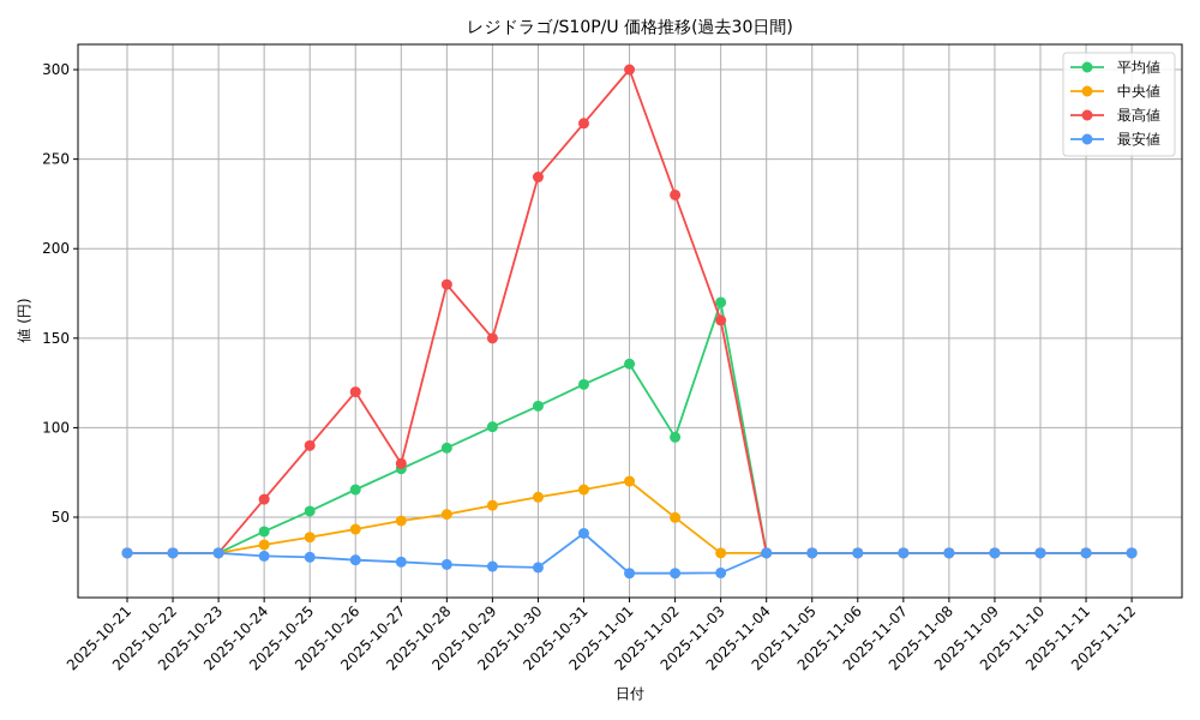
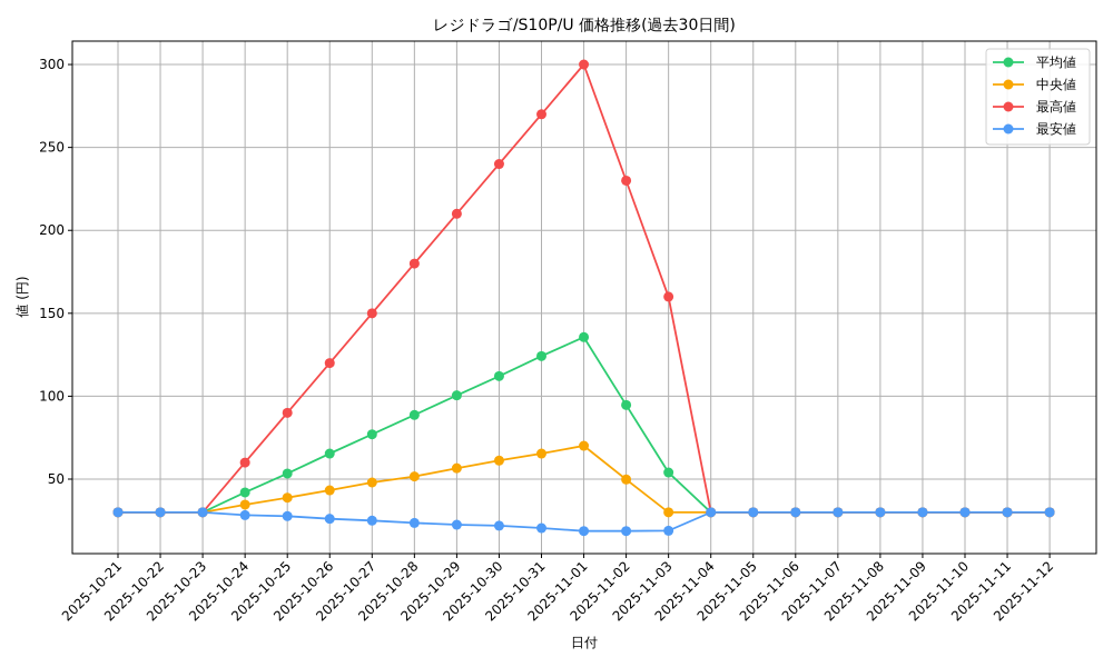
最高値/2025-10-27: 80 -> 150
最高値/2025-10-29: 150 -> 210
最安値/2025-10-31: 41 -> 20
平均値/2025-11-03: 170 -> 54
